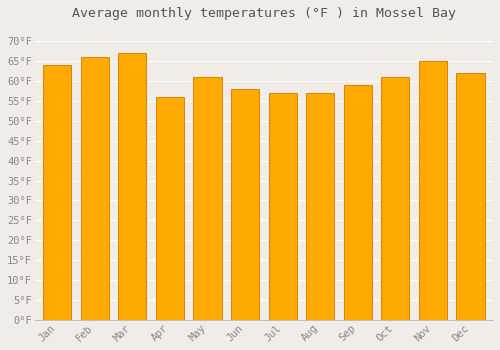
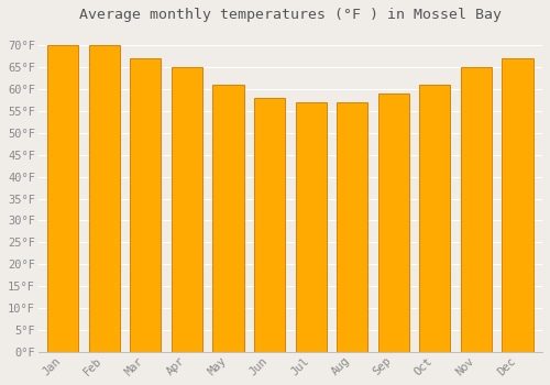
Jan: 64°F -> 70°F
Feb: 66°F -> 70°F
Apr: 56°F -> 65°F
Dec: 62°F -> 67°F
